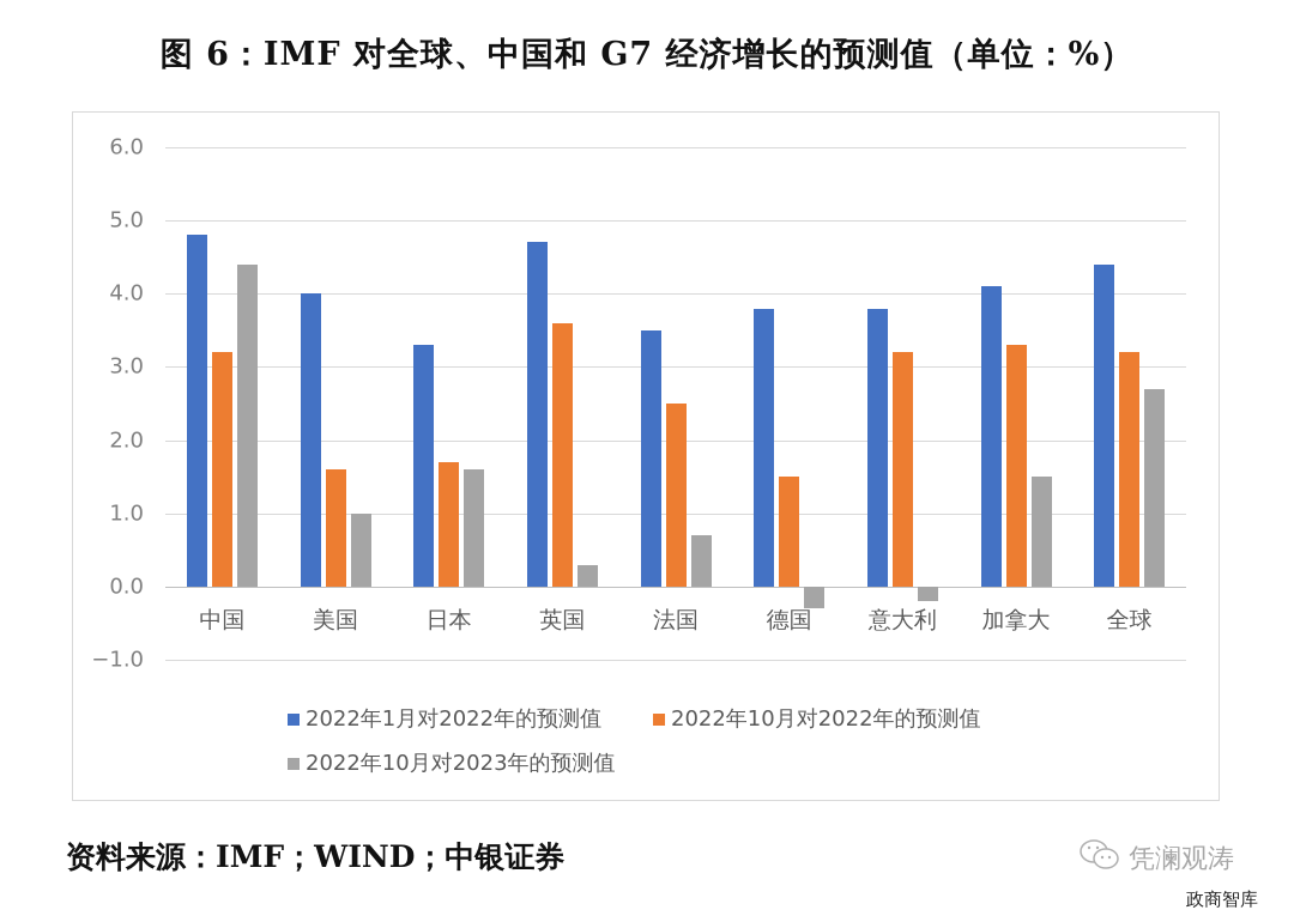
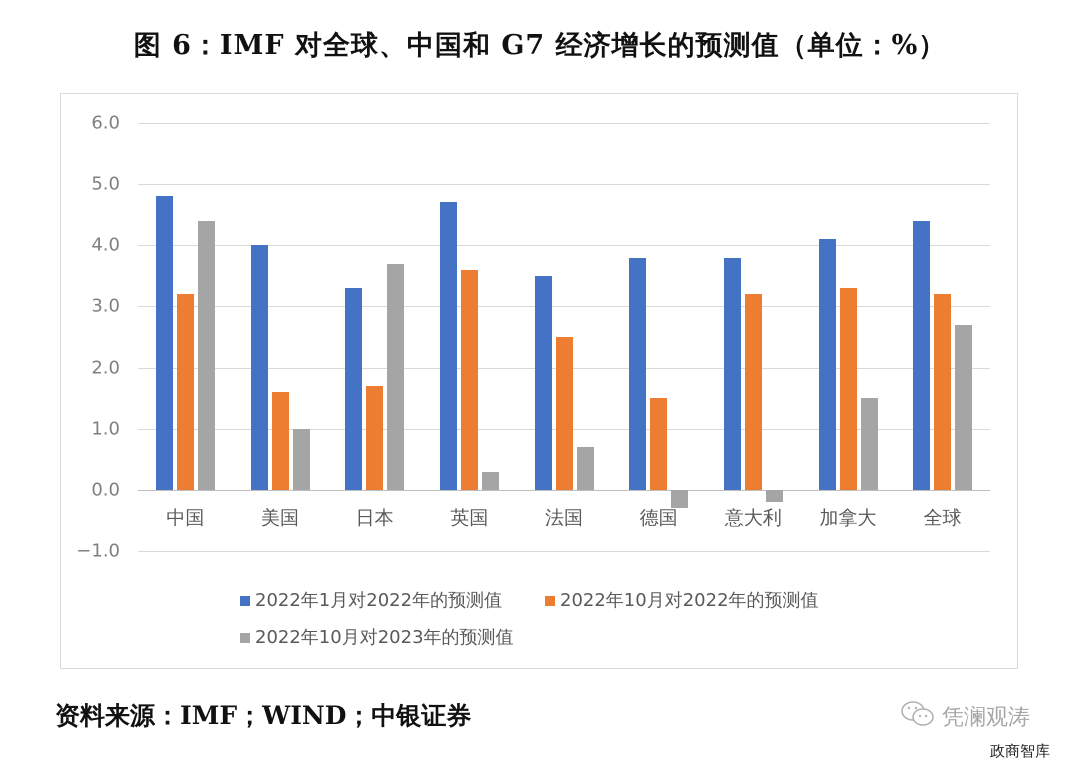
2022年10月对2023年的预测值/日本: 1.6 -> 3.7
